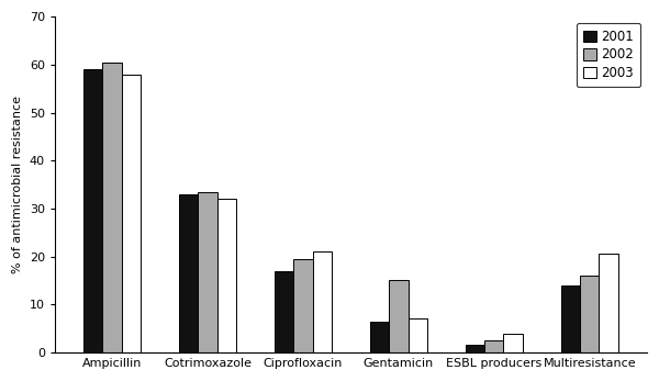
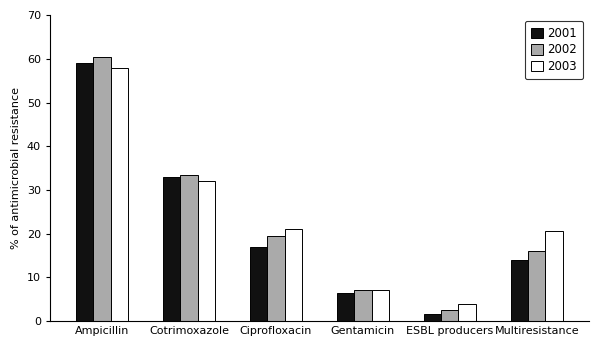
2002/Gentamicin: 15.0 -> 7.0
